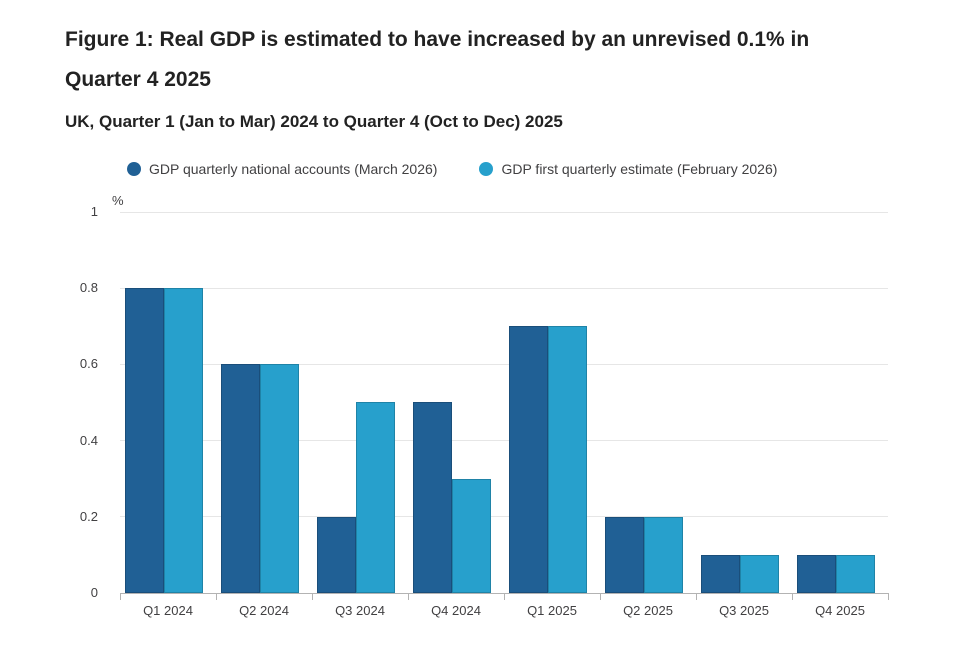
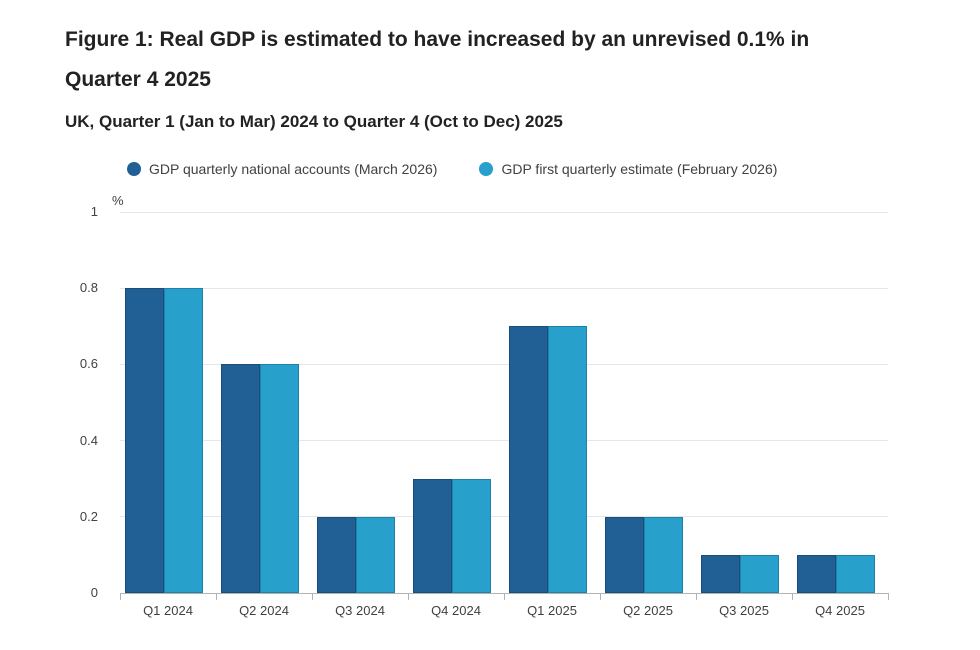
GDP first quarterly estimate (February 2026)/Q3 2024: 0.5 -> 0.2
GDP quarterly national accounts (March 2026)/Q4 2024: 0.5 -> 0.3
